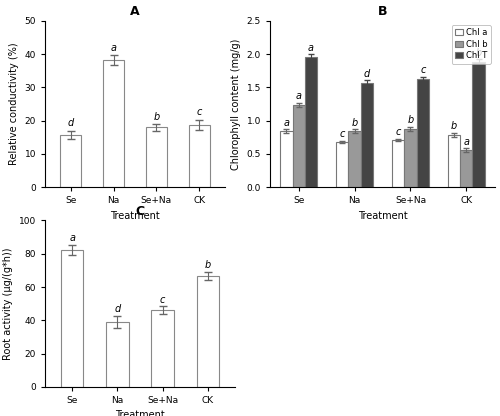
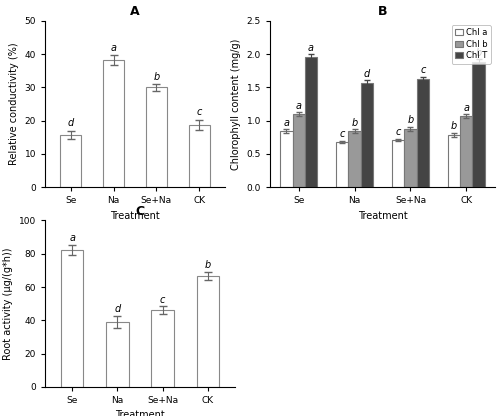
A/Se+Na: 18.0 -> 30.0
B/Chl b/Se: 1.24 -> 1.10
B/Chl b/CK: 0.56 -> 1.07
